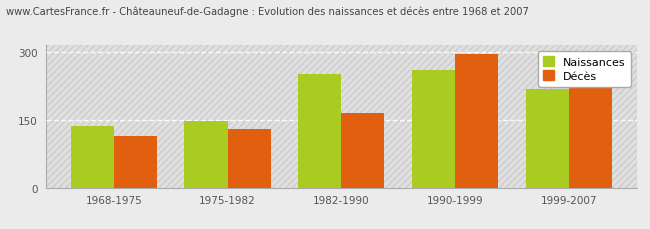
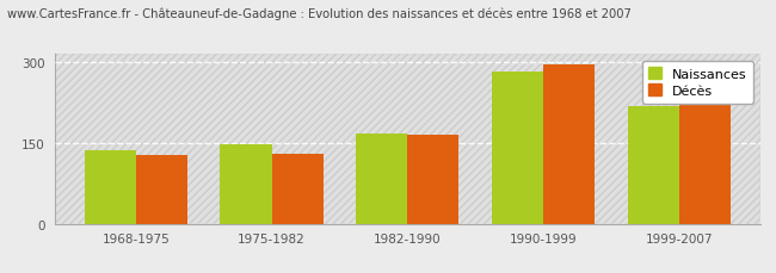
Décès/1968-1975: 115 -> 128
Naissances/1982-1990: 250 -> 167
Naissances/1990-1999: 260 -> 281
